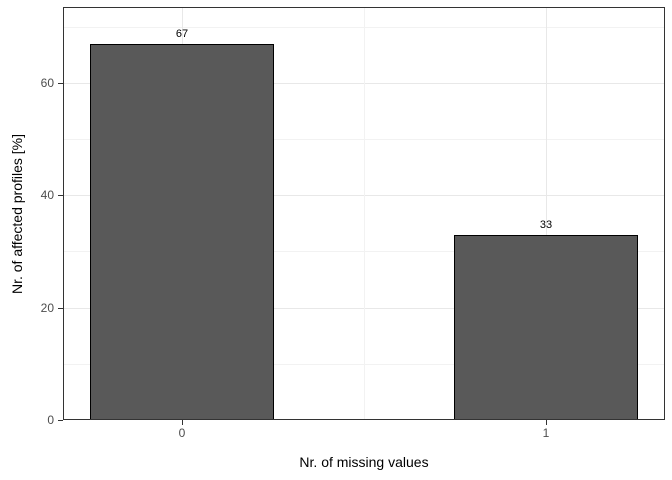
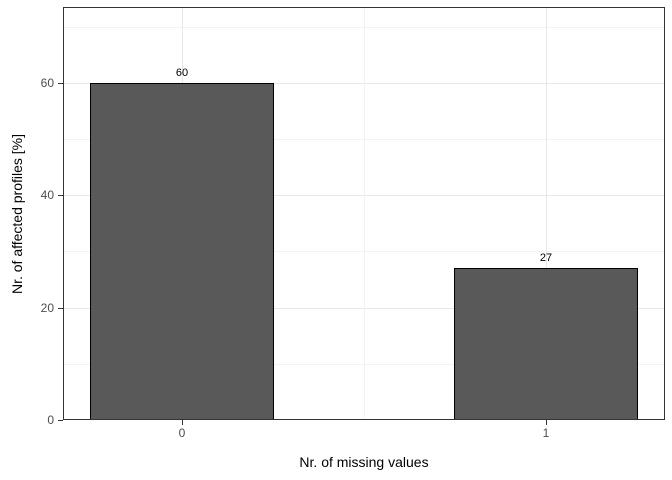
0: 67 -> 60
1: 33 -> 27
